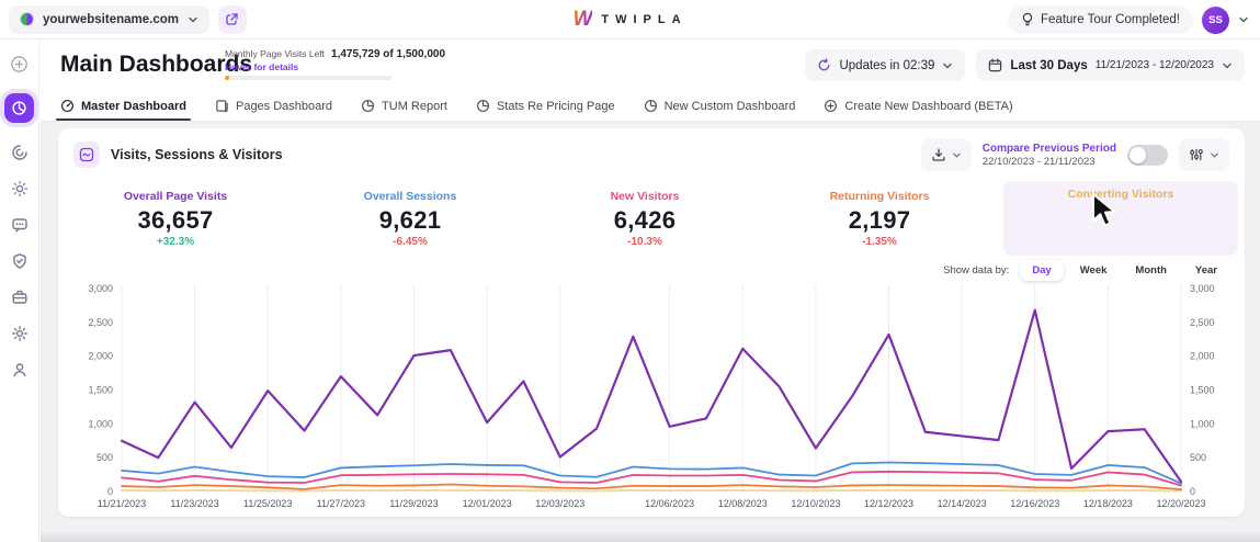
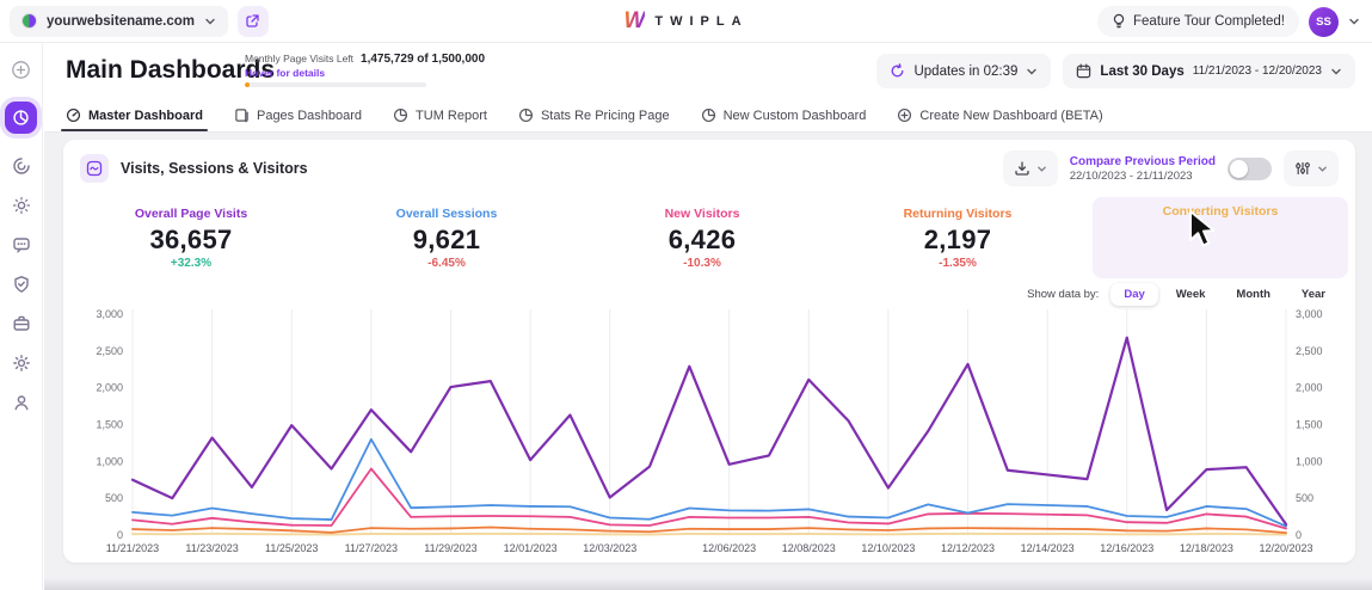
Overall Sessions/11/27/2023: 400 -> 1300
New Visitors/11/27/2023: 200 -> 900
Overall Sessions/12/12/2023: 400 -> 300
